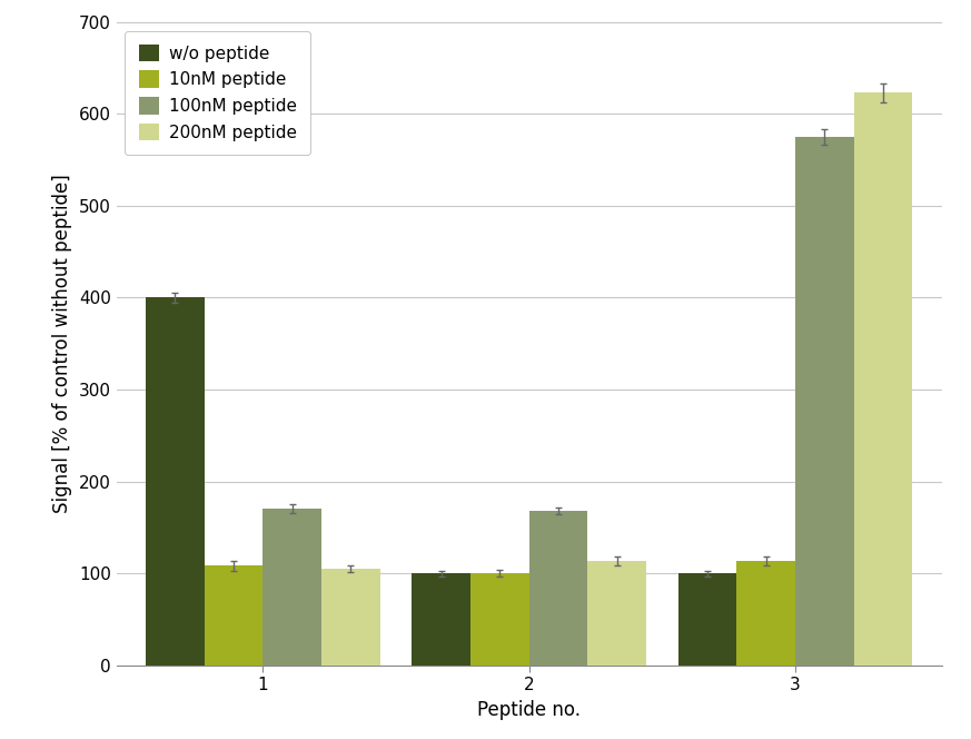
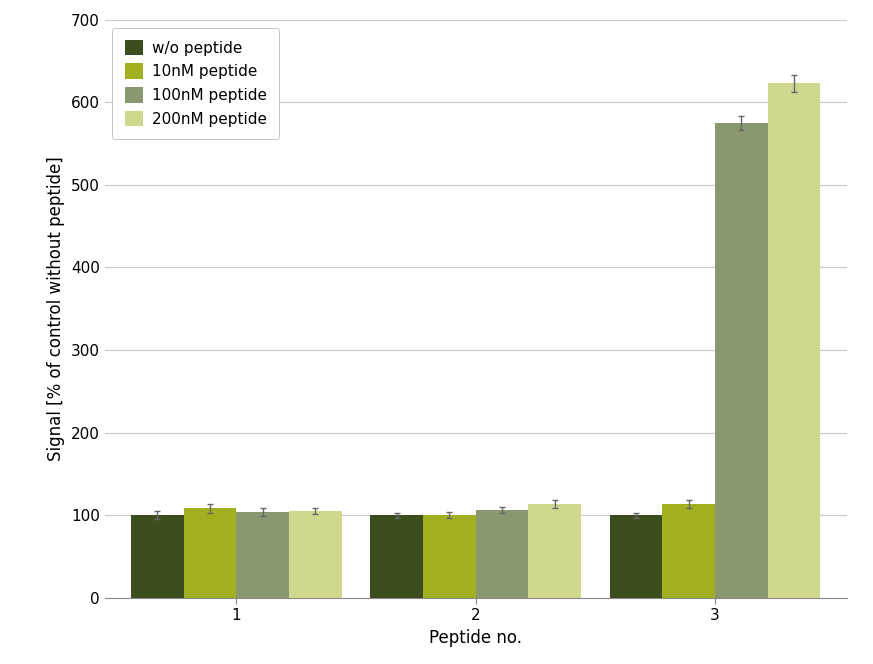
w/o peptide/1: 400 -> 100
100nM peptide/1: 170 -> 104
100nM peptide/2: 168 -> 106
